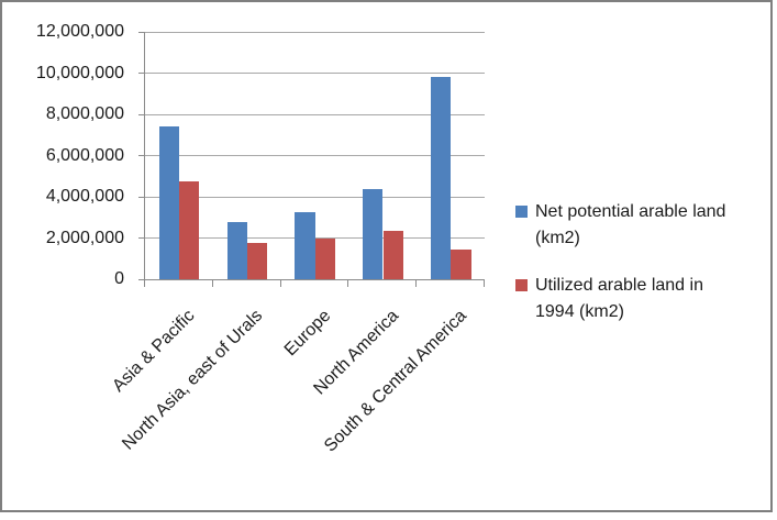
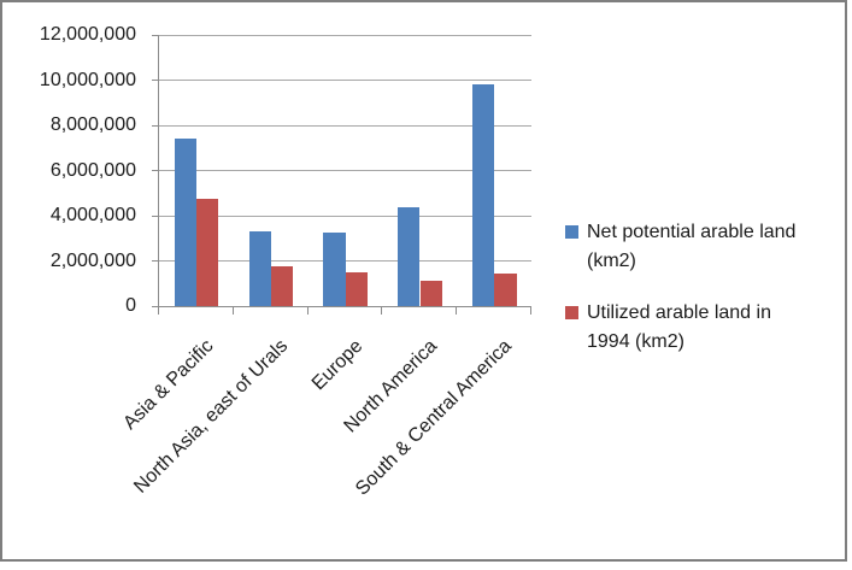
Net potential arable land (km2)/North Asia, east of Urals: 2800000 -> 3300000
Utilized arable land in 1994 (km2)/Europe: 2000000 -> 1500000
Utilized arable land in 1994 (km2)/North America: 2400000 -> 1100000
